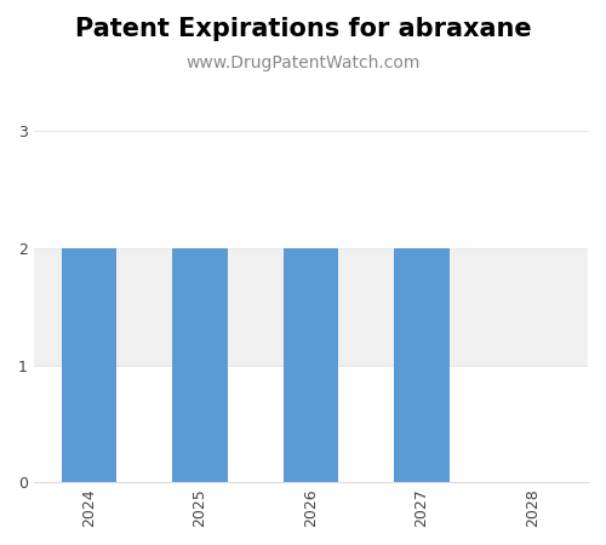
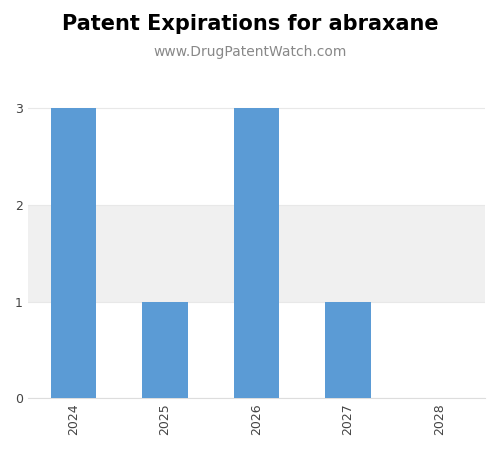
2024: 2 -> 3
2025: 2 -> 1
2026: 2 -> 3
2027: 2 -> 1
